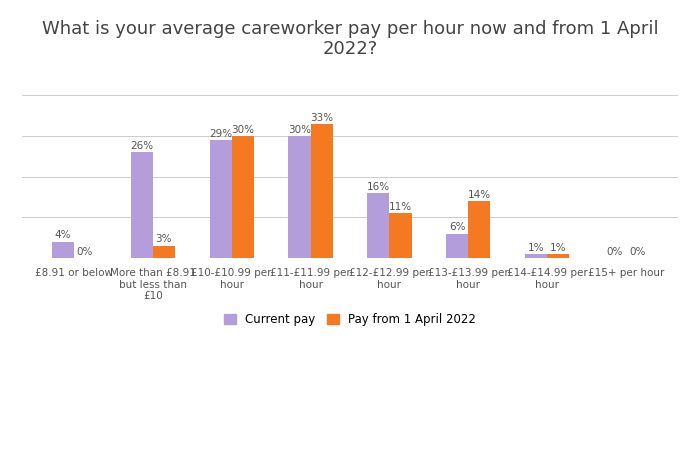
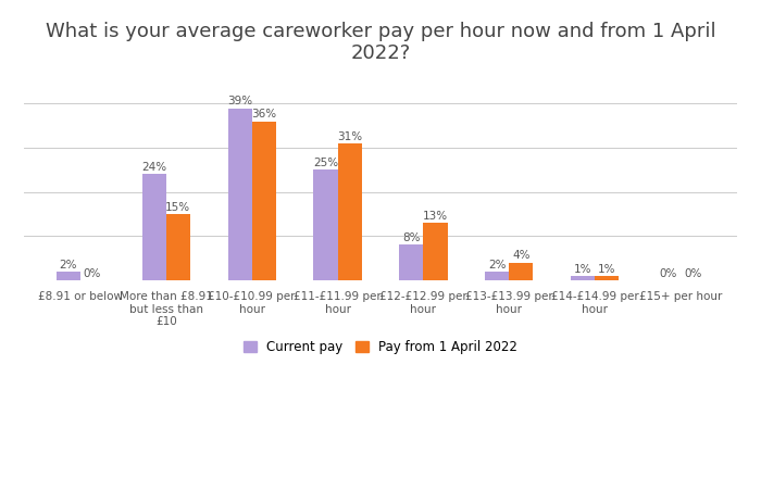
Current pay/£8.91 or below: 4% -> 2%
Current pay/More than £8.91 but less than £10: 26% -> 24%
Pay from 1 April 2022/More than £8.91 but less than £10: 3% -> 15%
Current pay/£10-£10.99 per hour: 29% -> 39%
Pay from 1 April 2022/£10-£10.99 per hour: 30% -> 36%
Current pay/£11-£11.99 per hour: 30% -> 25%
Pay from 1 April 2022/£11-£11.99 per hour: 33% -> 31%
Current pay/£12-£12.99 per hour: 16% -> 8%
Pay from 1 April 2022/£12-£12.99 per hour: 11% -> 13%
Current pay/£13-£13.99 per hour: 6% -> 2%
Pay from 1 April 2022/£13-£13.99 per hour: 14% -> 4%
